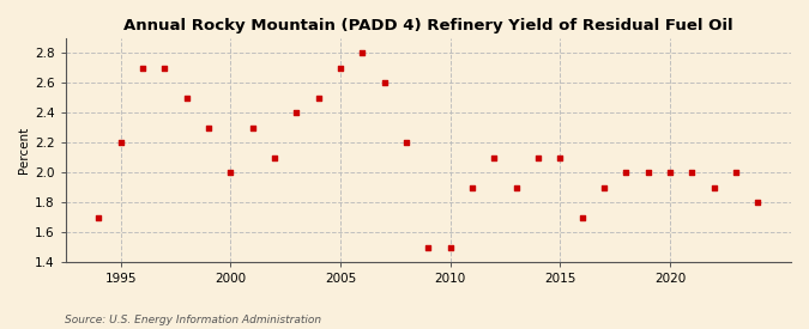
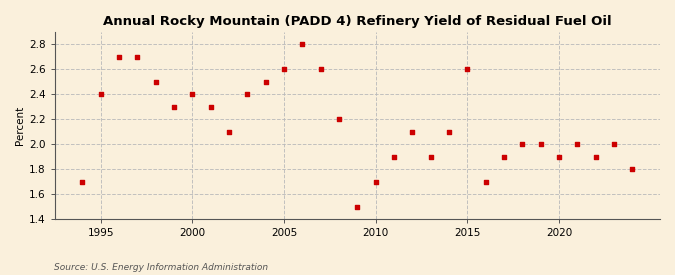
1995: 2.2 -> 2.4
2000: 2.0 -> 2.4
2005: 2.7 -> 2.6
2010: 1.5 -> 1.7
2015: 2.1 -> 2.6
2020: 2.0 -> 1.9
